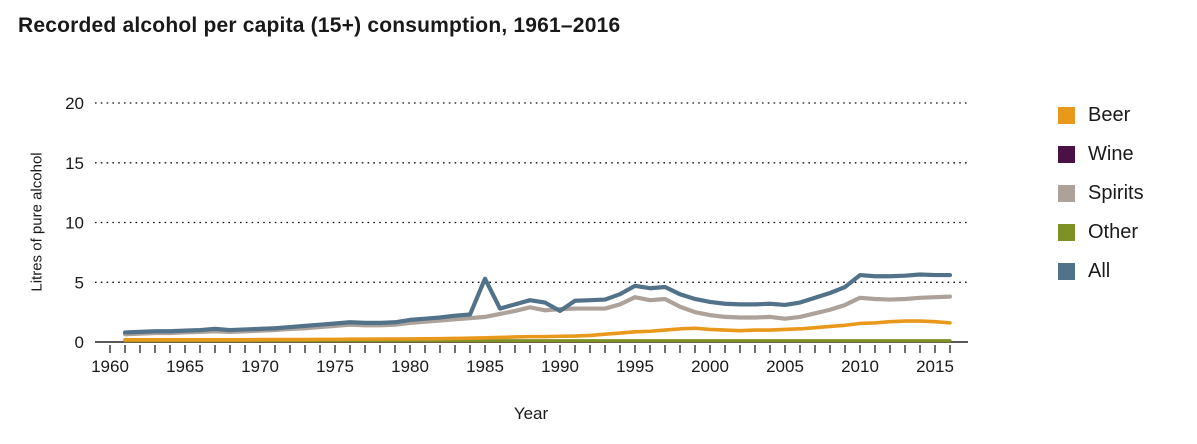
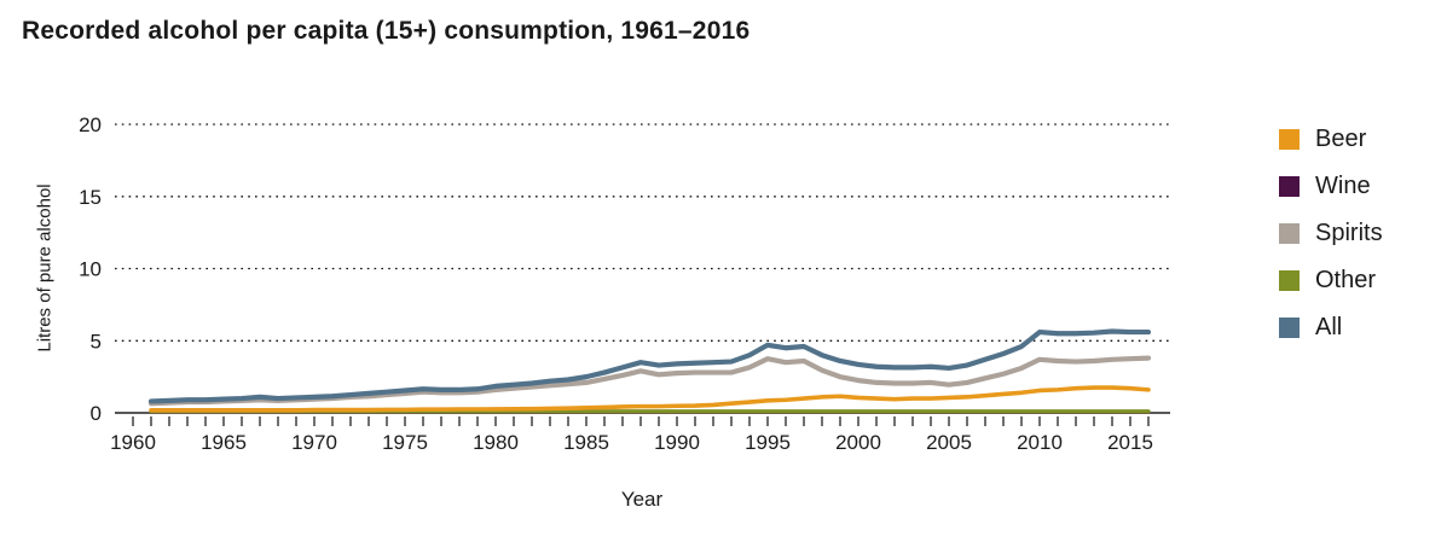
All/1985: 5.3 -> 2.5
All/1990: 2.6 -> 3.4
